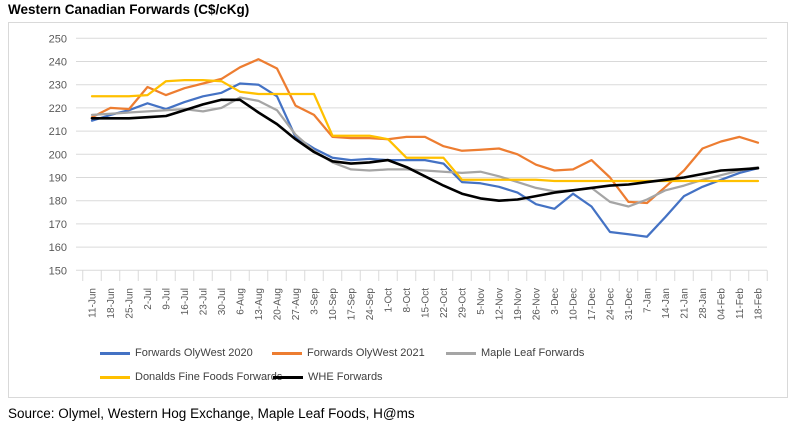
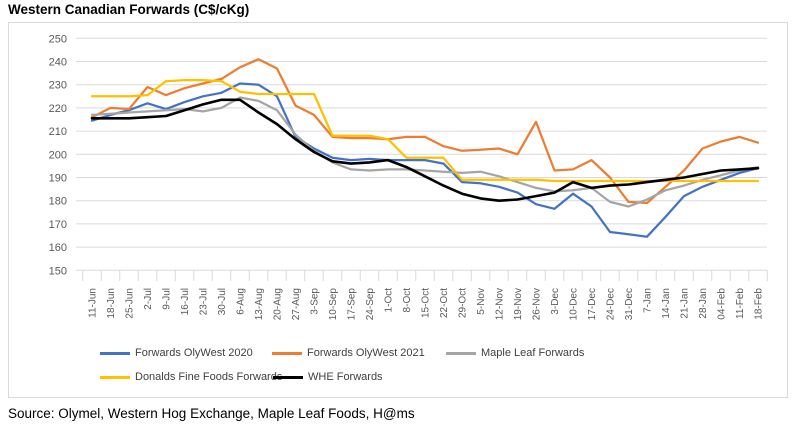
Forwards OlyWest 2021/26-Nov: 196 -> 214
WHE Forwards/10-Dec: 184 -> 188
